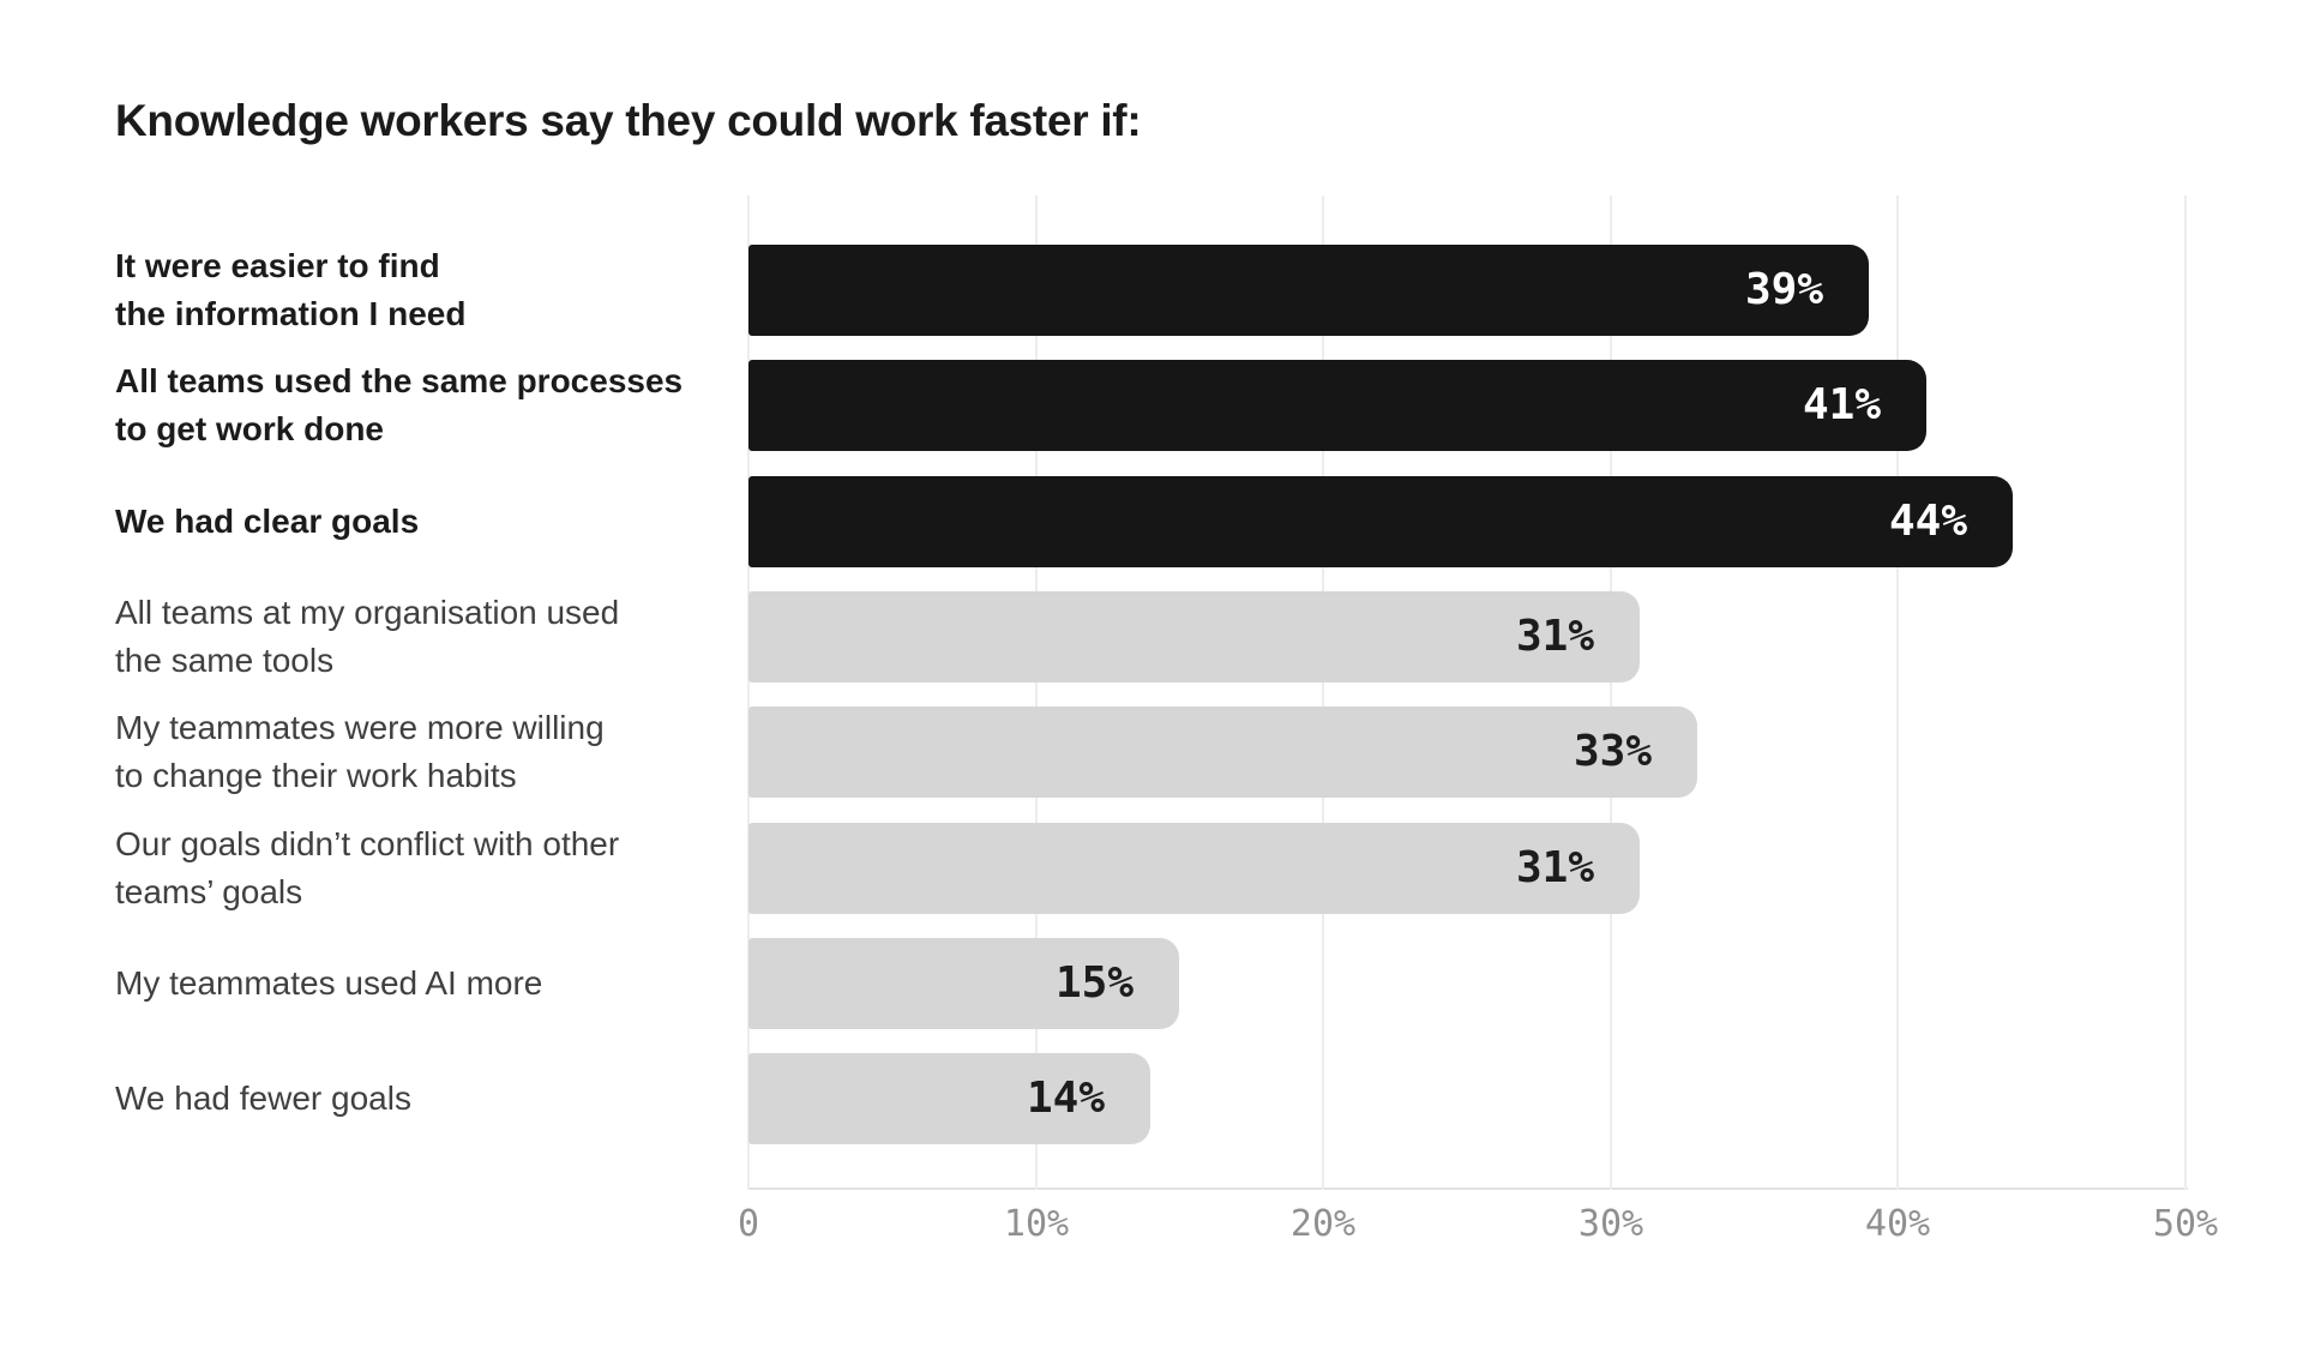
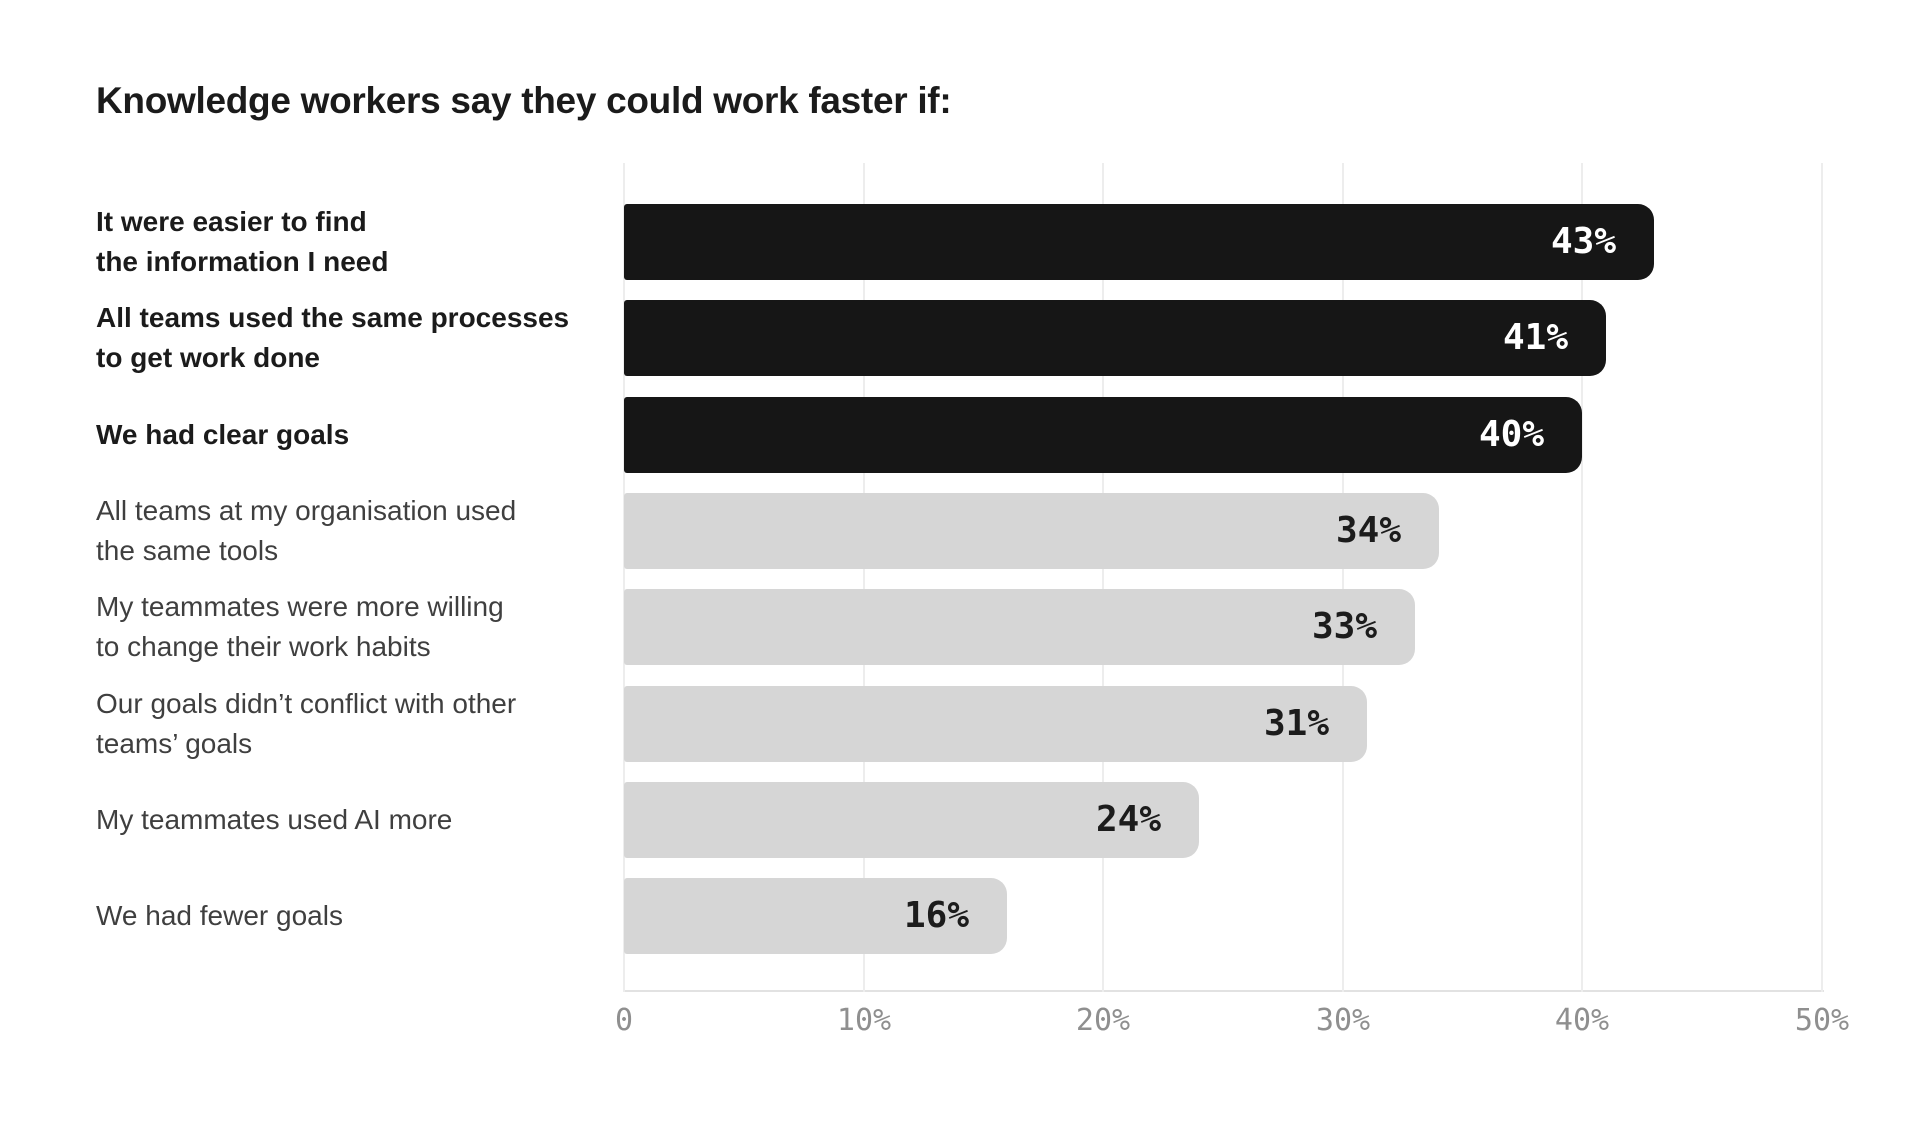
It were easier to find the information I need: 39% -> 43%
We had clear goals: 44% -> 40%
All teams at my organisation used the same tools: 31% -> 34%
My teammates used AI more: 15% -> 24%
We had fewer goals: 14% -> 16%
